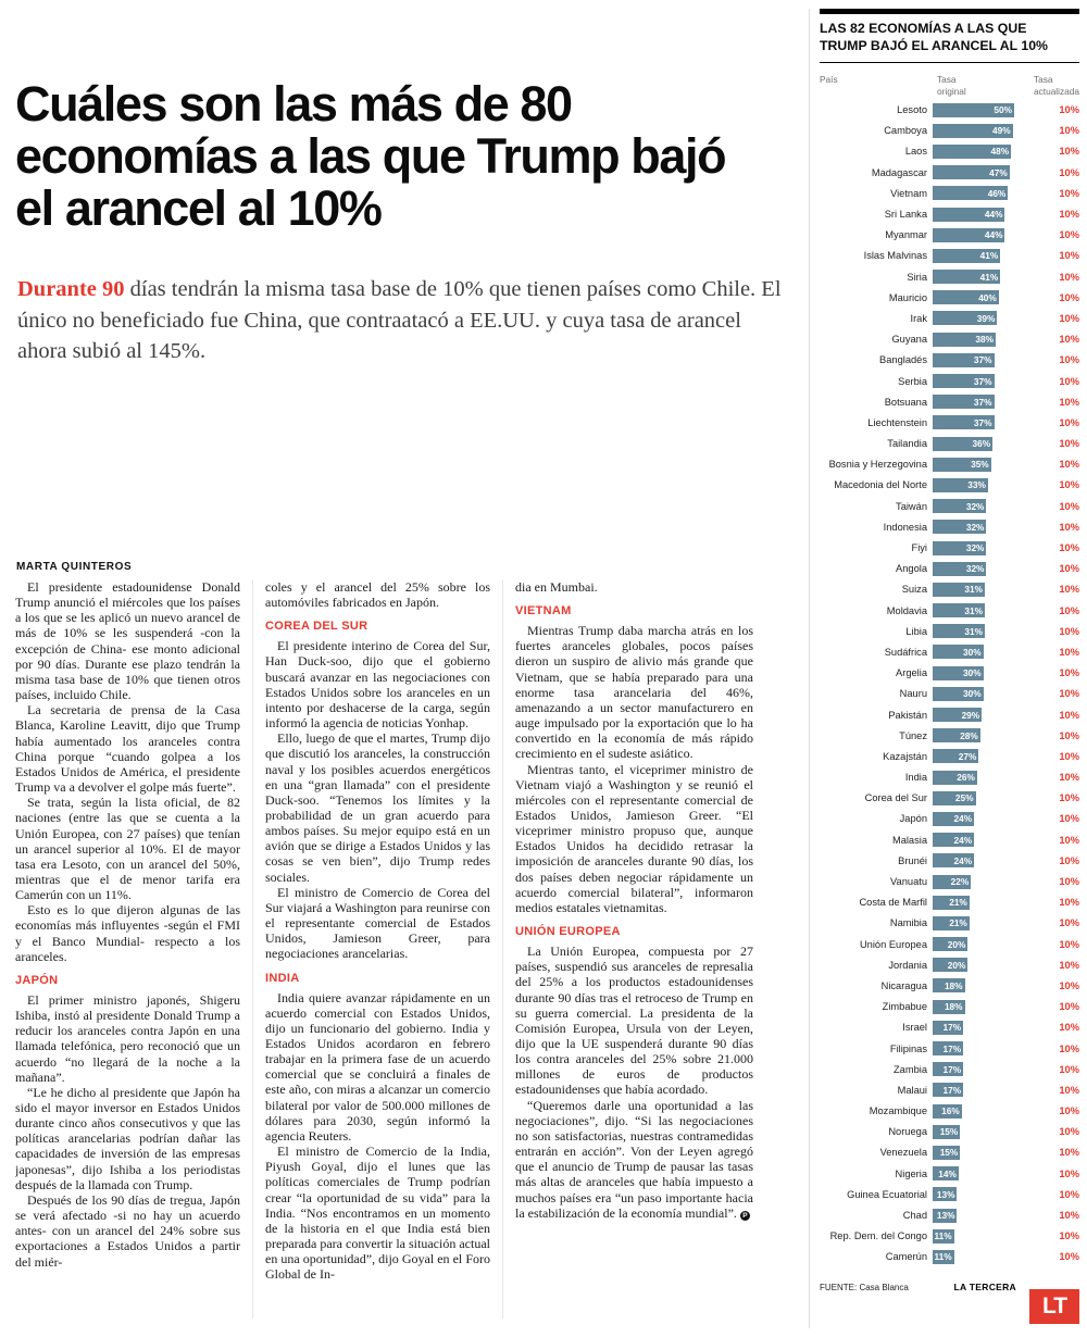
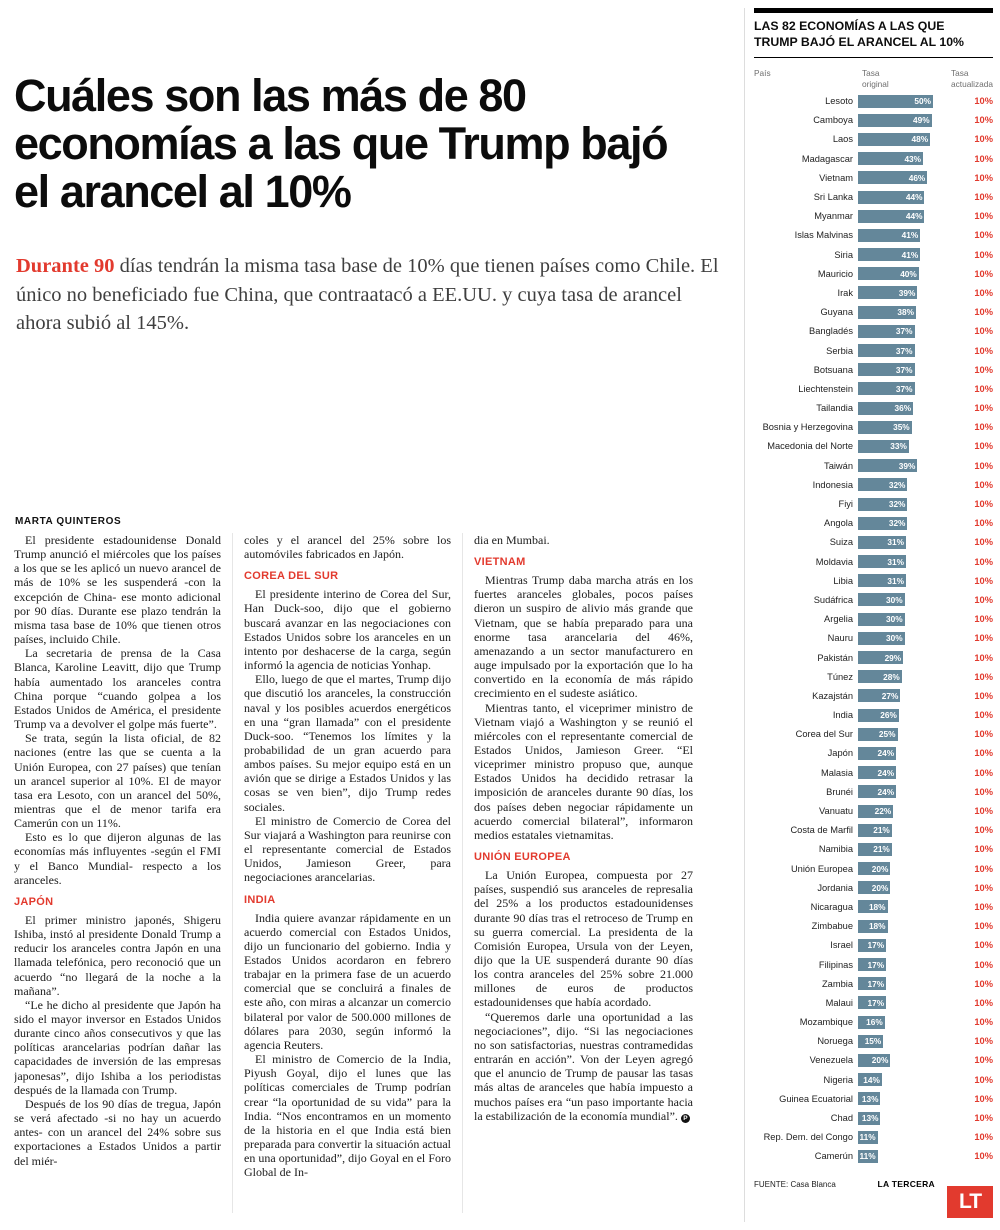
Madagascar: 47% -> 43%
Taiwán: 32% -> 39%
Venezuela: 15% -> 20%
